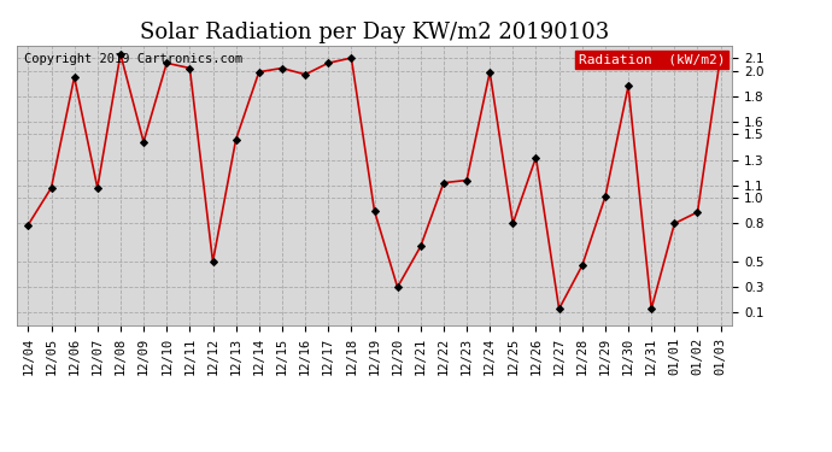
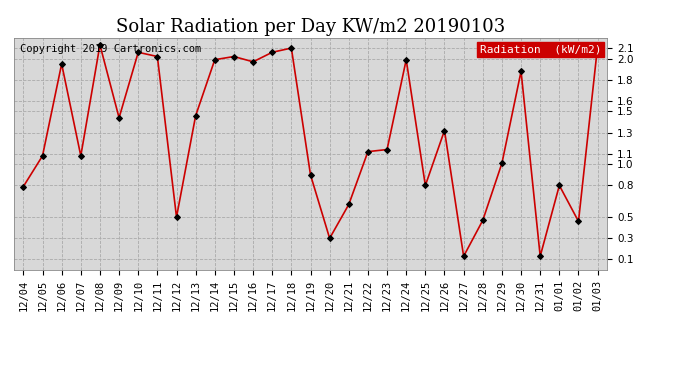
01/02: 0.89 -> 0.46
